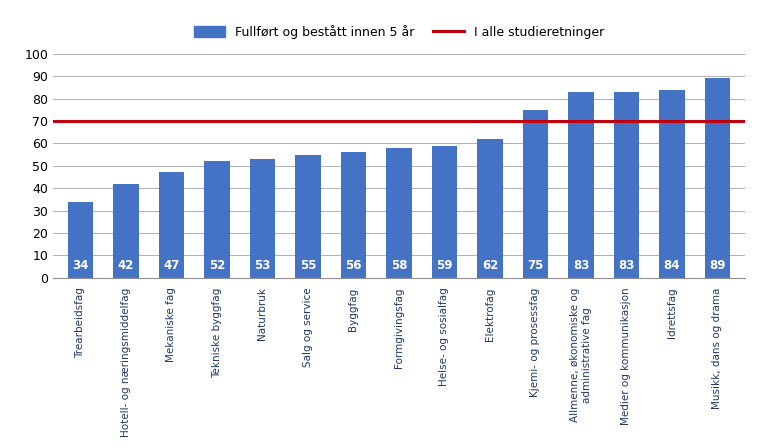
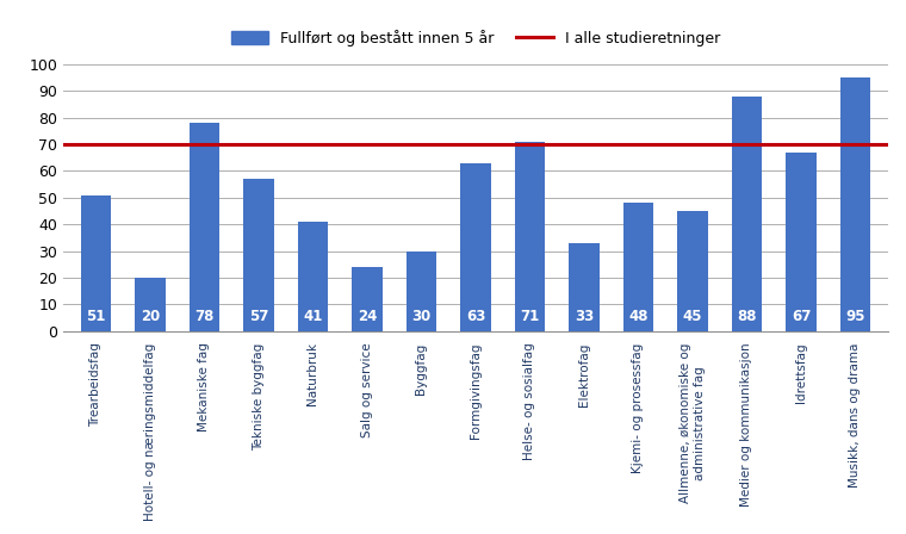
Trearbeidsfag: 34 -> 51
Hotell- og næringsmiddelfag: 42 -> 20
Mekaniske fag: 47 -> 78
Tekniske byggfag: 52 -> 57
Naturbruk: 53 -> 41
Salg og service: 55 -> 24
Byggfag: 56 -> 30
Formgivingsfag: 58 -> 63
Helse- og sosialfag: 59 -> 71
Elektrofag: 62 -> 33
Kjemi- og prosessfag: 75 -> 48
Allmenne, økonomiske og administrative fag: 83 -> 45
Medier og kommunikasjon: 83 -> 88
Idrettsfag: 84 -> 67
Musikk, dans og drama: 89 -> 95
